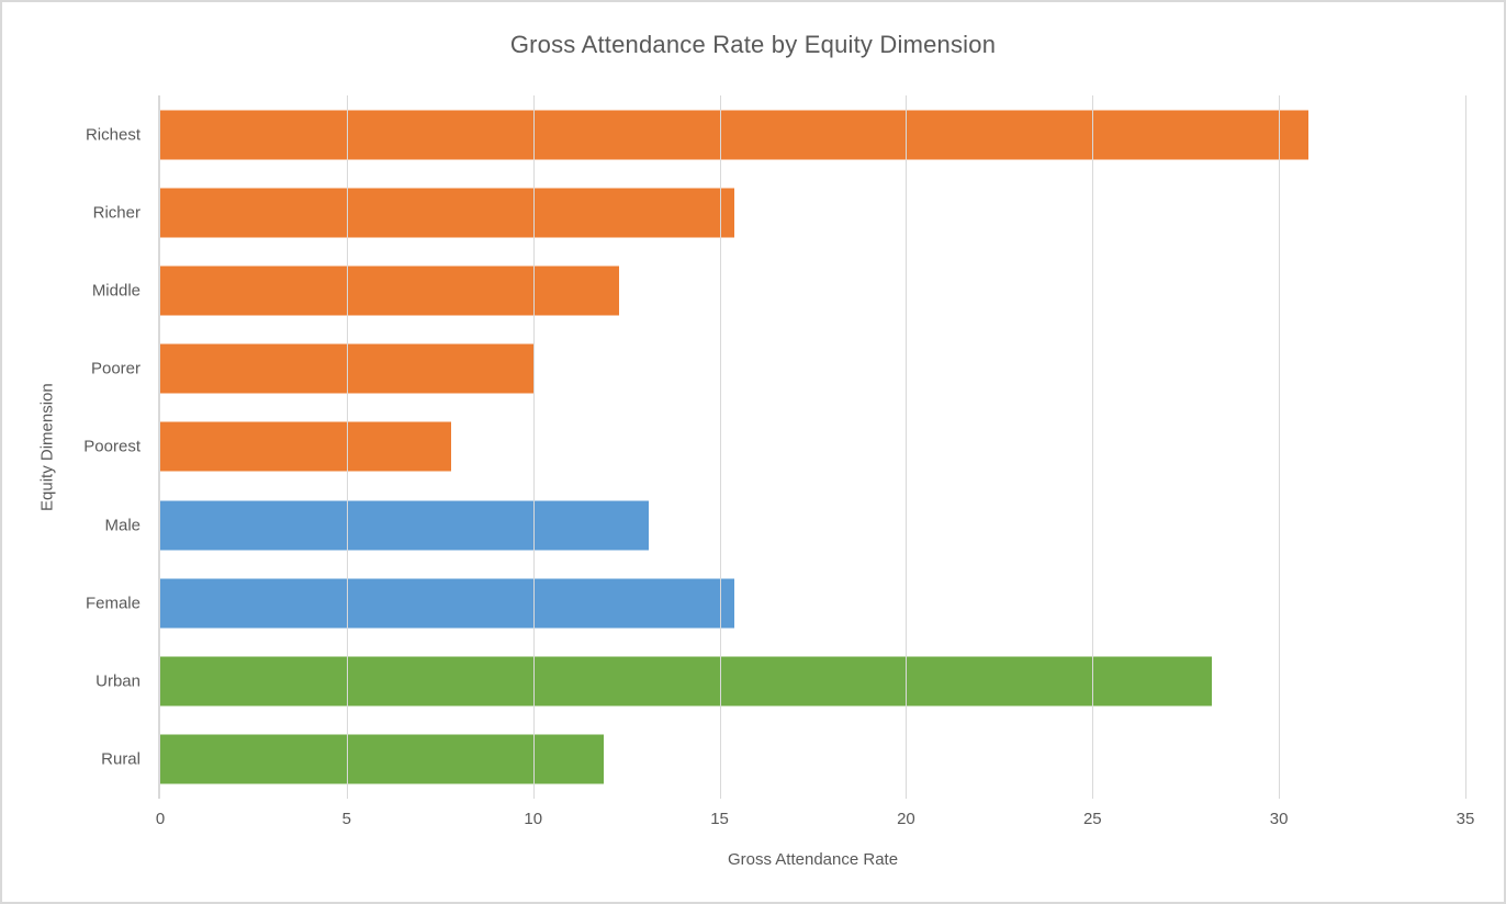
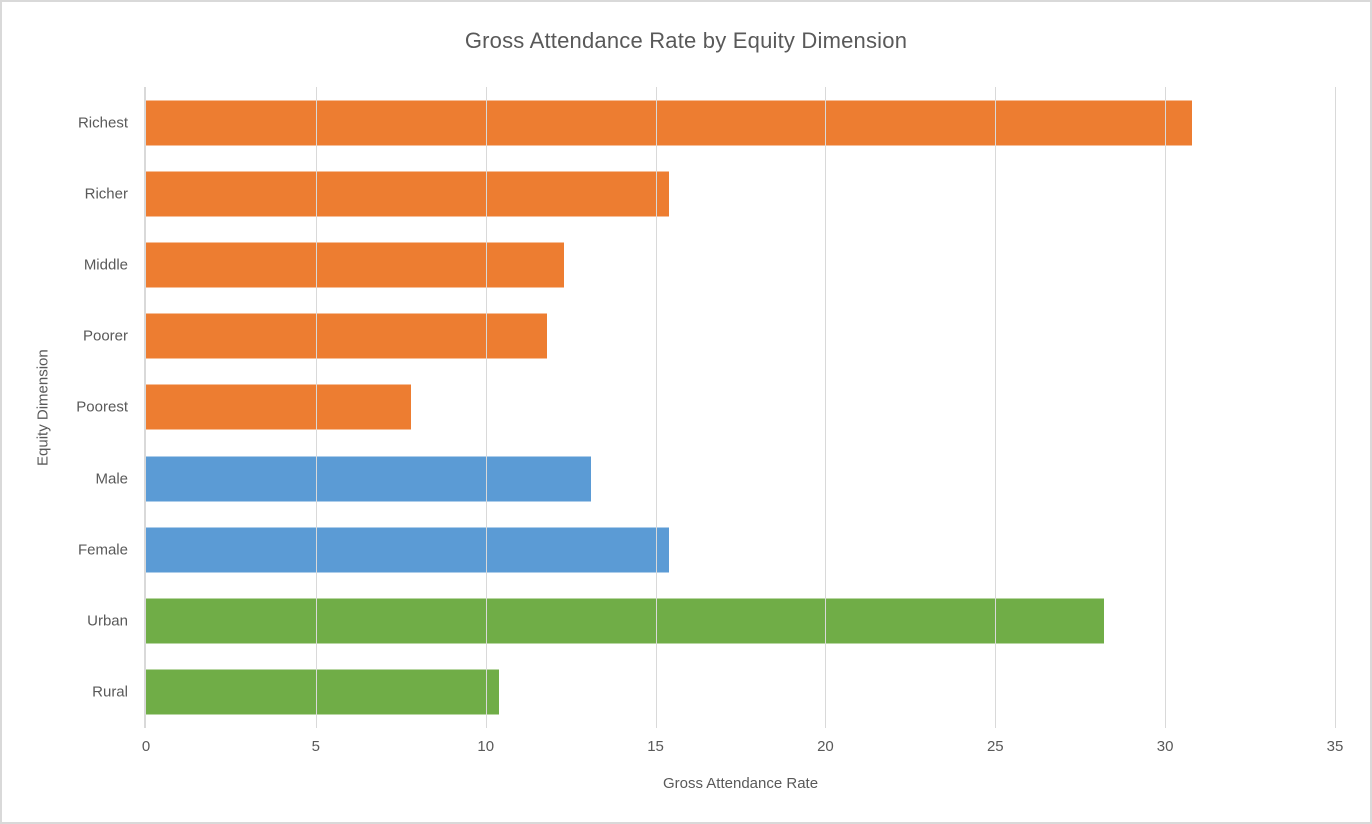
Poorer: 10.0 -> 11.8
Rural: 11.9 -> 10.4
